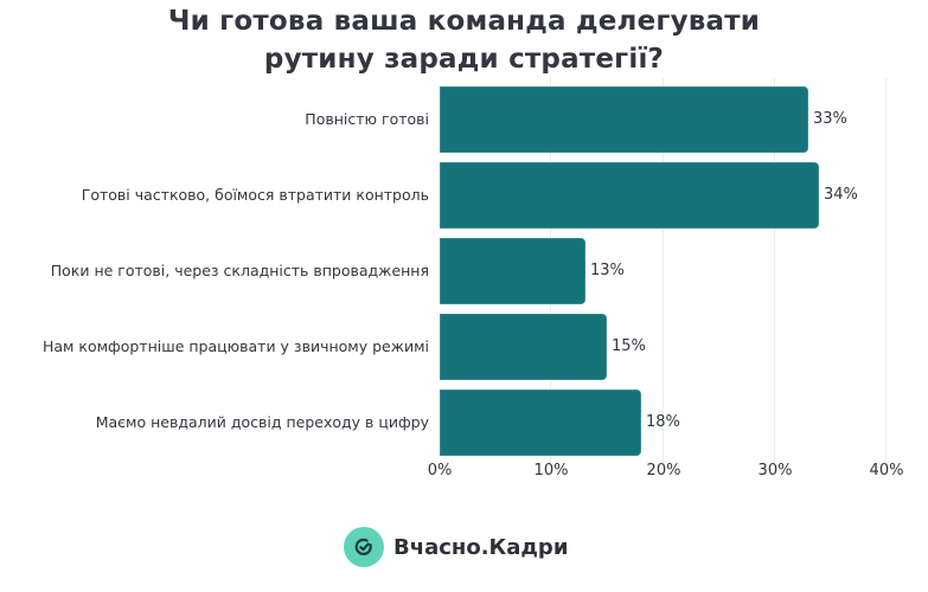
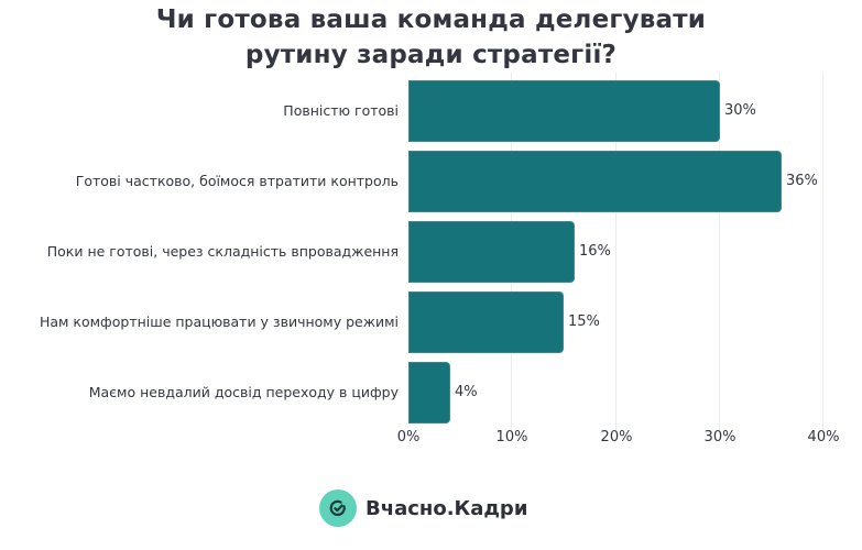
Повністю готові: 33% -> 30%
Готові частково, боїмося втратити контроль: 34% -> 36%
Поки не готові, через складність впровадження: 13% -> 16%
Маємо невдалий досвід переходу в цифру: 18% -> 4%
